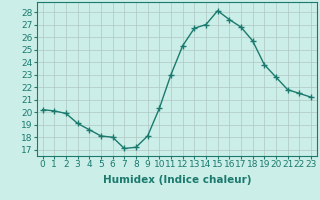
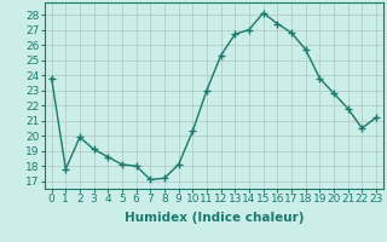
0: 20.2 -> 23.8
1: 20.1 -> 17.8
22: 21.5 -> 20.5
